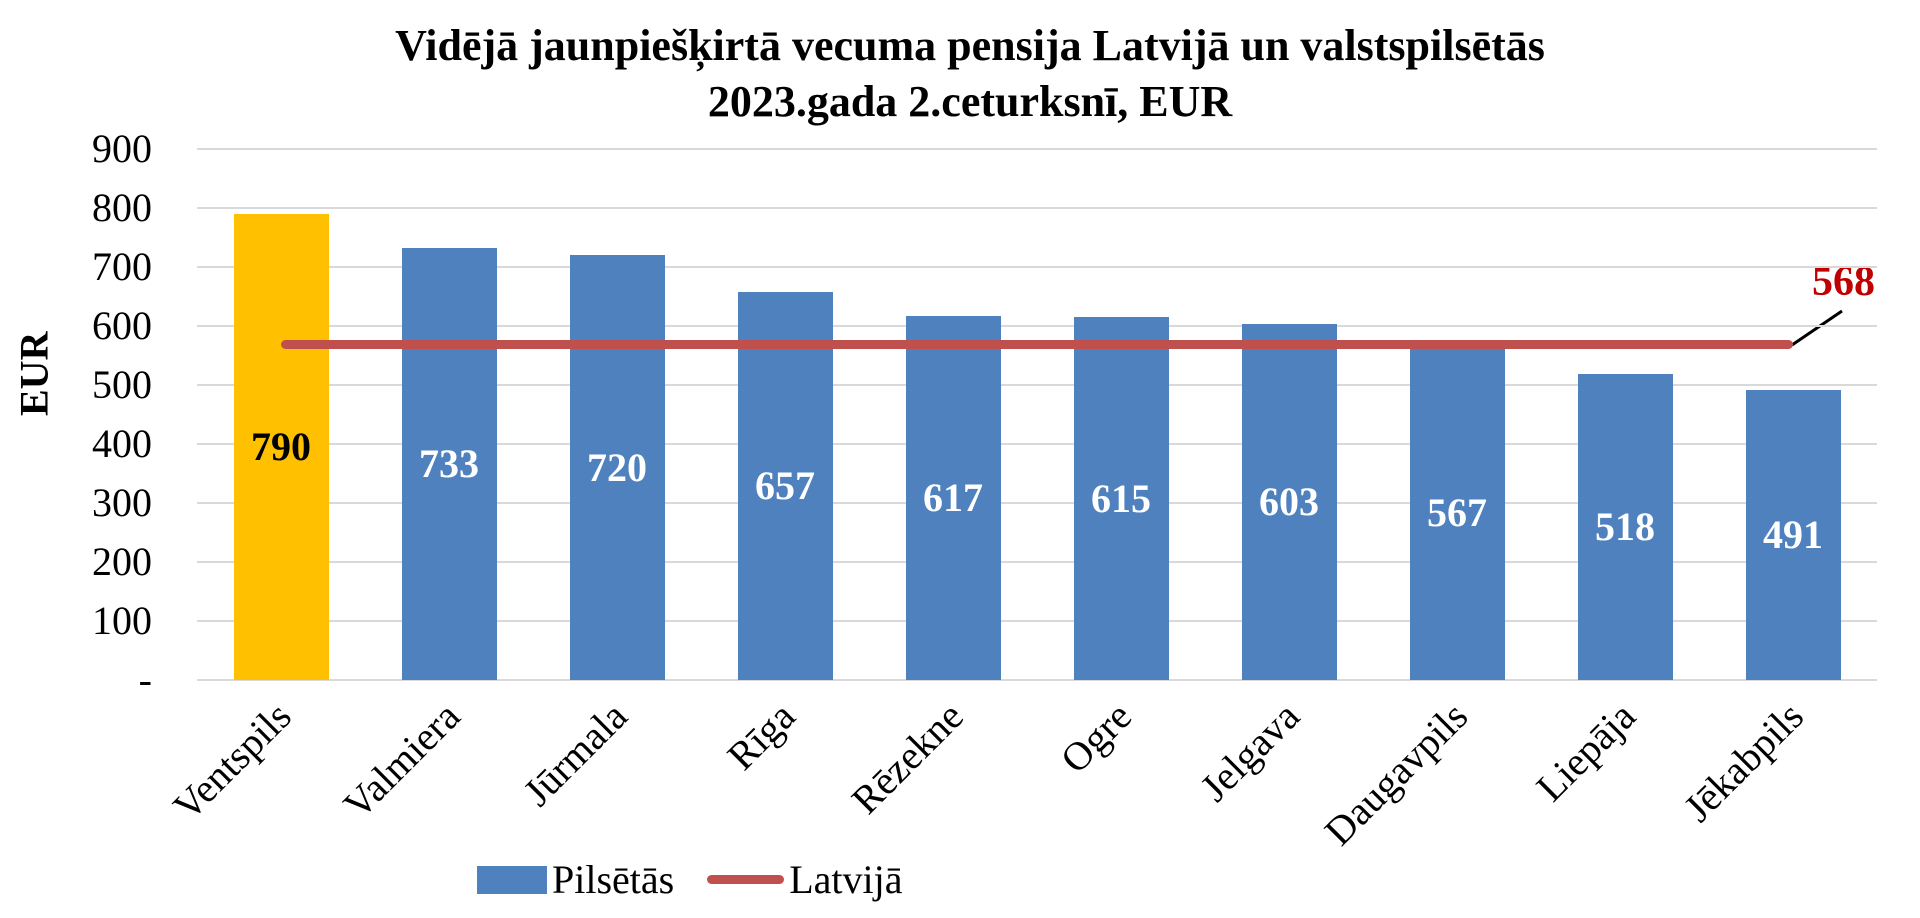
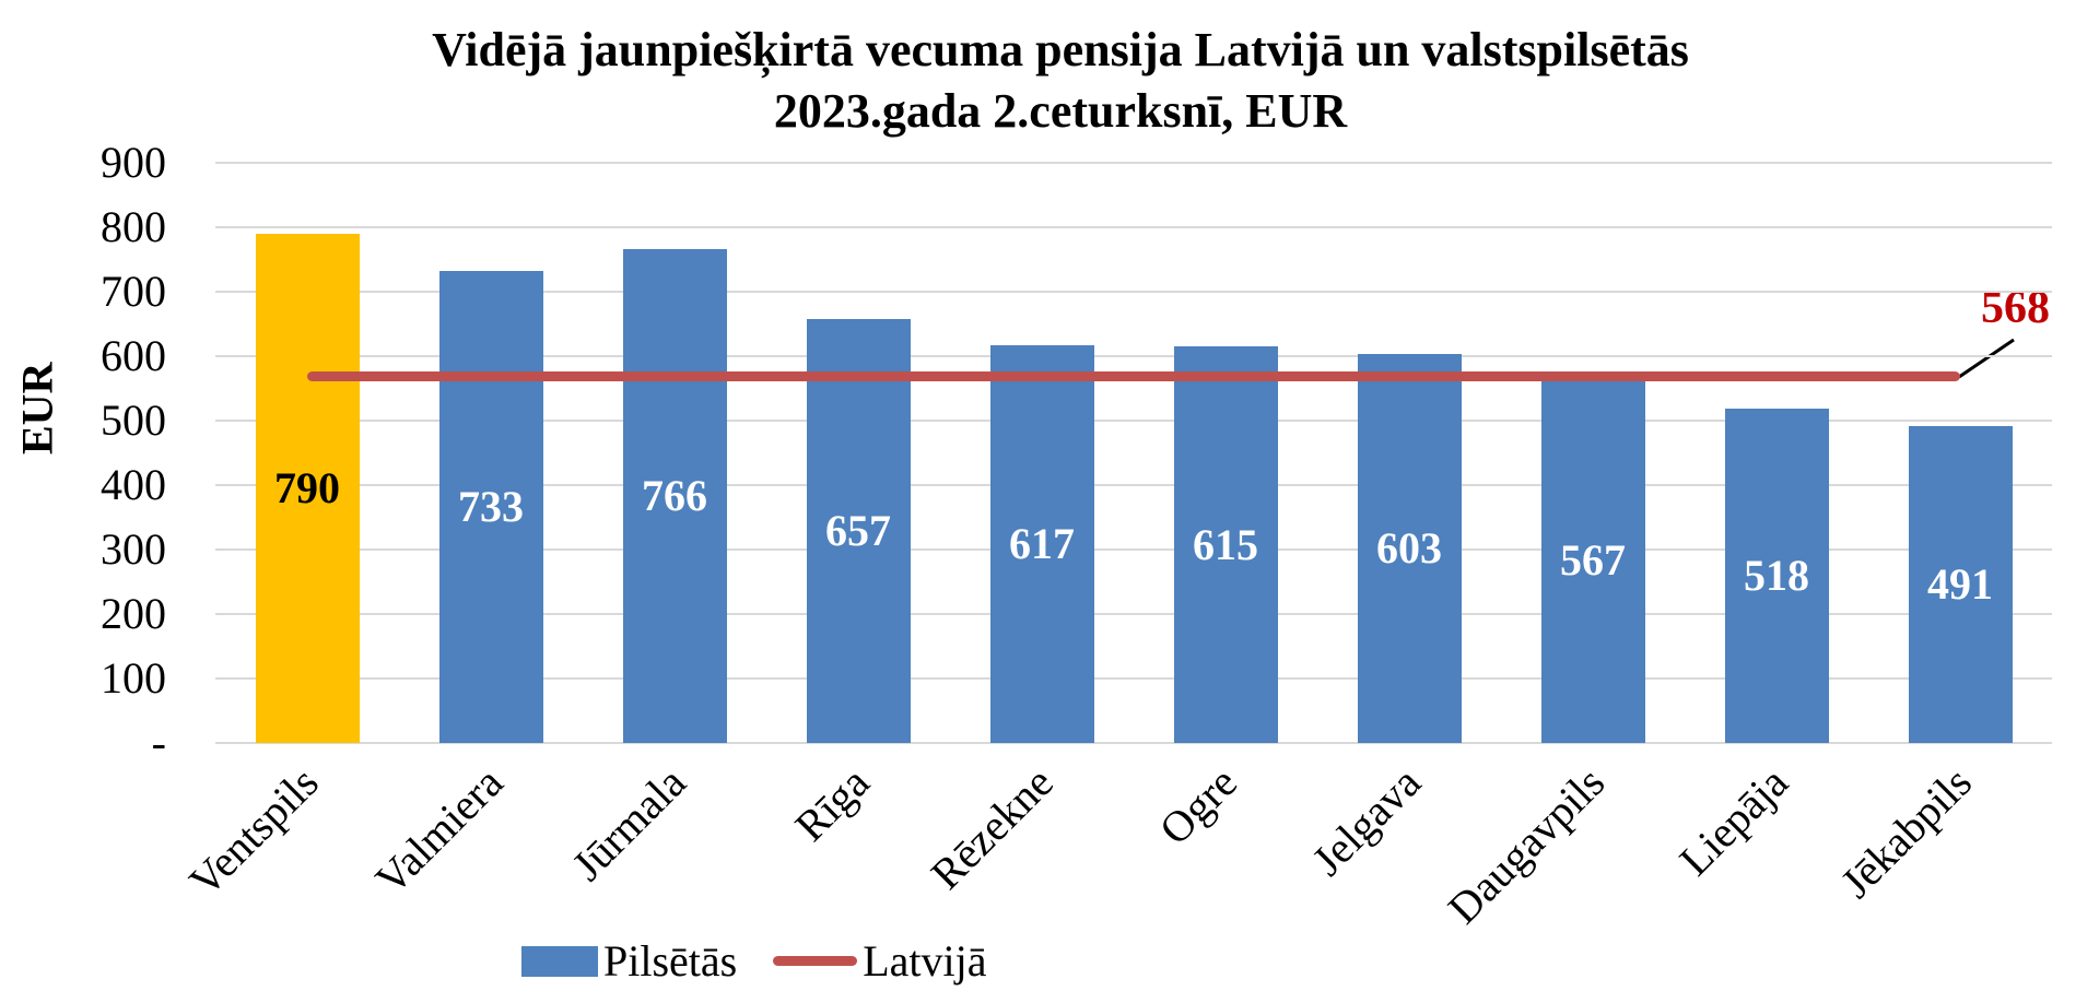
Jūrmala: 720 -> 766
